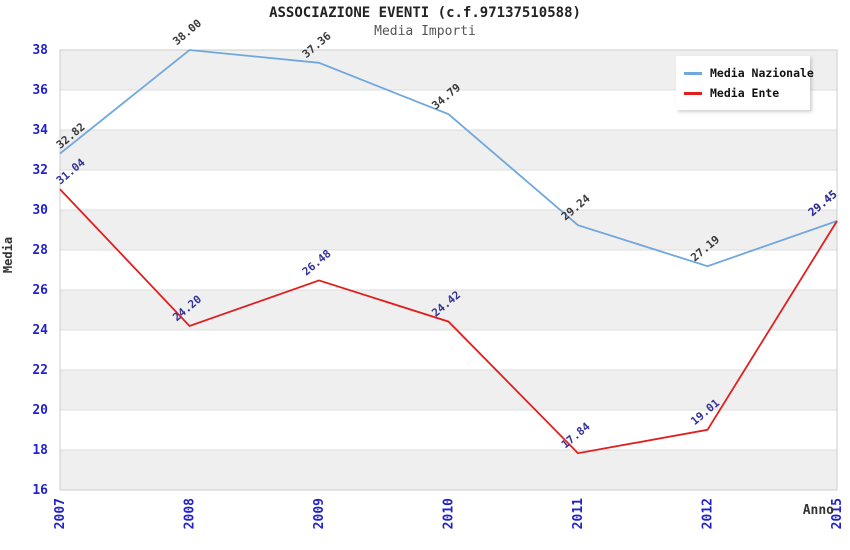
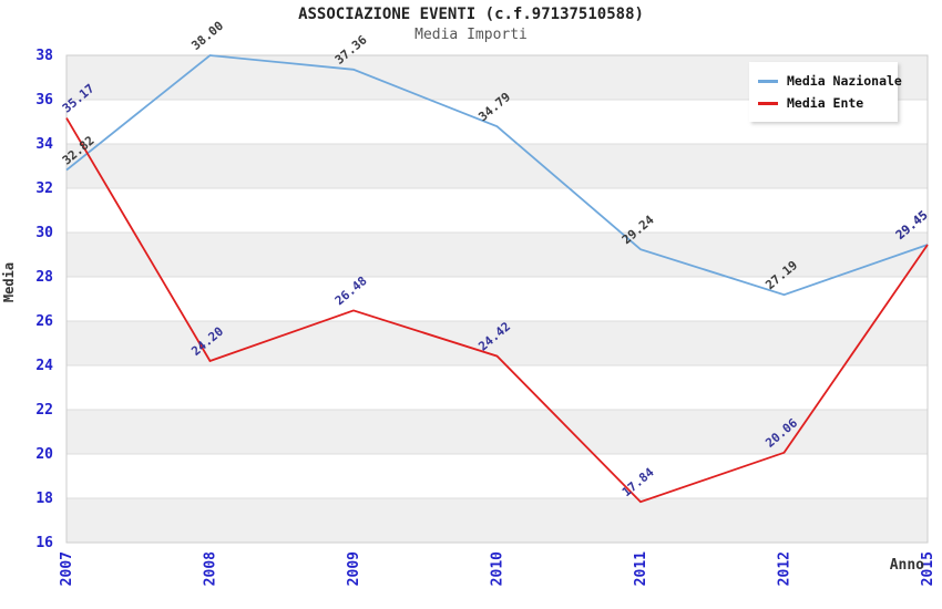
Media Ente/2007: 31.04 -> 35.17
Media Ente/2012: 19.01 -> 20.06
